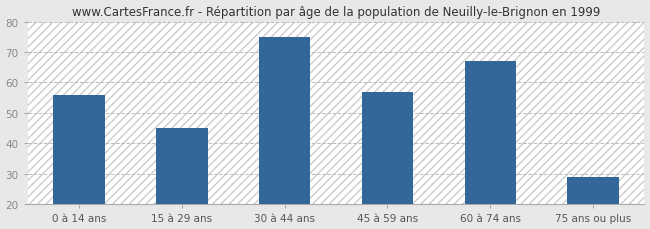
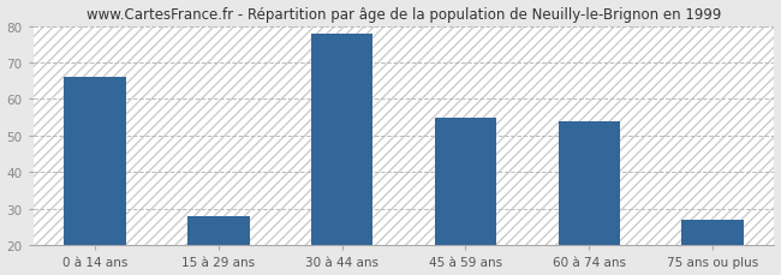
0 à 14 ans: 56 -> 66
15 à 29 ans: 45 -> 28
30 à 44 ans: 75 -> 78
45 à 59 ans: 57 -> 55
60 à 74 ans: 67 -> 54
75 ans ou plus: 29 -> 27
